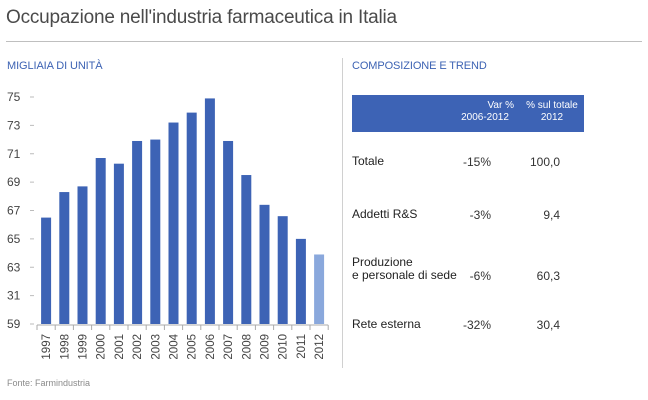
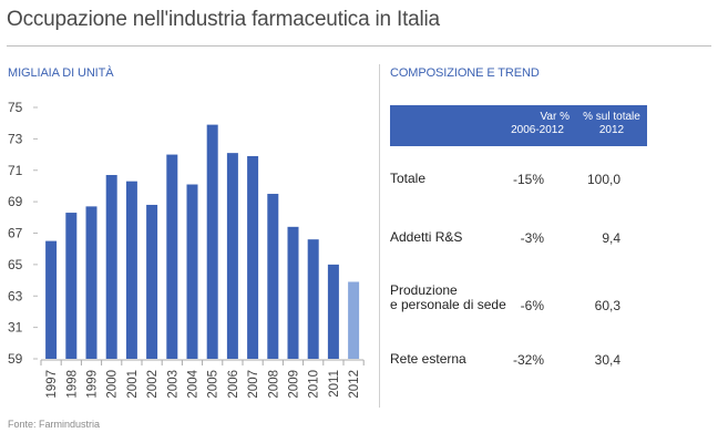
2002: 71.9 -> 68.8
2004: 73.2 -> 70.1
2006: 74.9 -> 72.1
